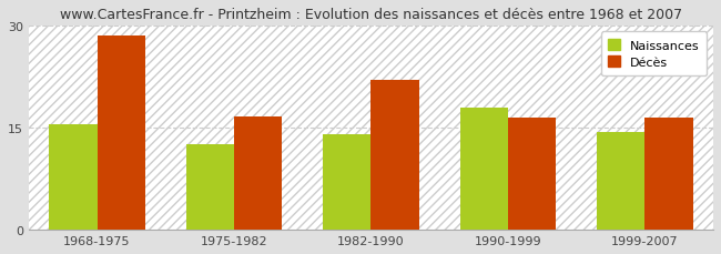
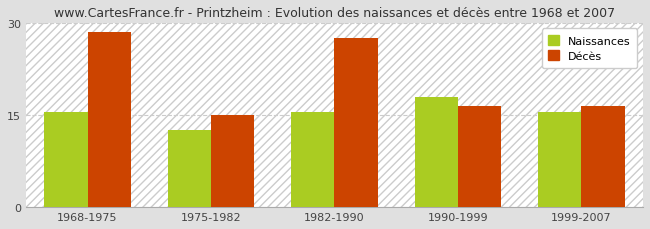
Décès/1975-1982: 16.6 -> 15.0
Naissances/1982-1990: 14.0 -> 15.5
Décès/1982-1990: 22.0 -> 27.5
Naissances/1999-2007: 14.4 -> 15.5
